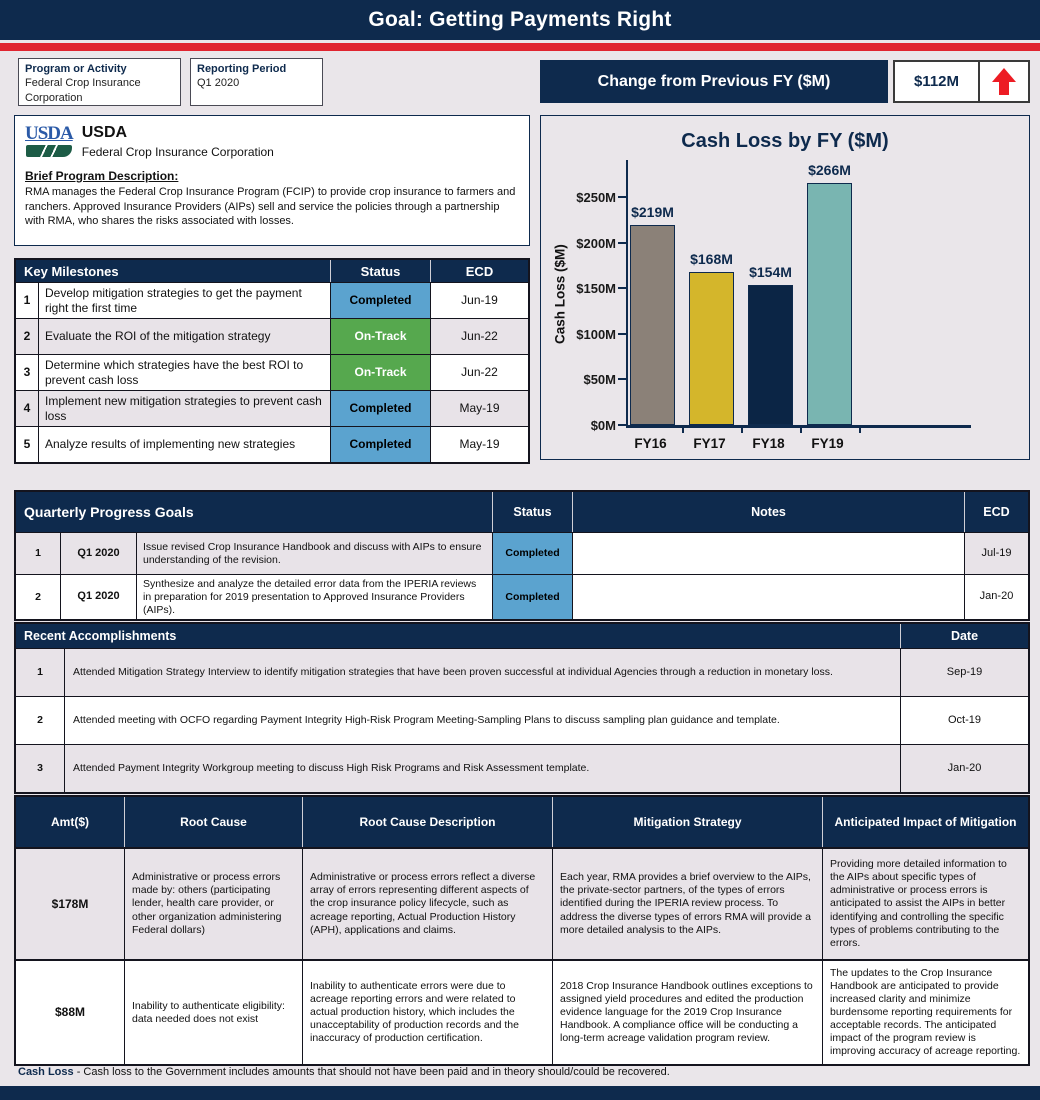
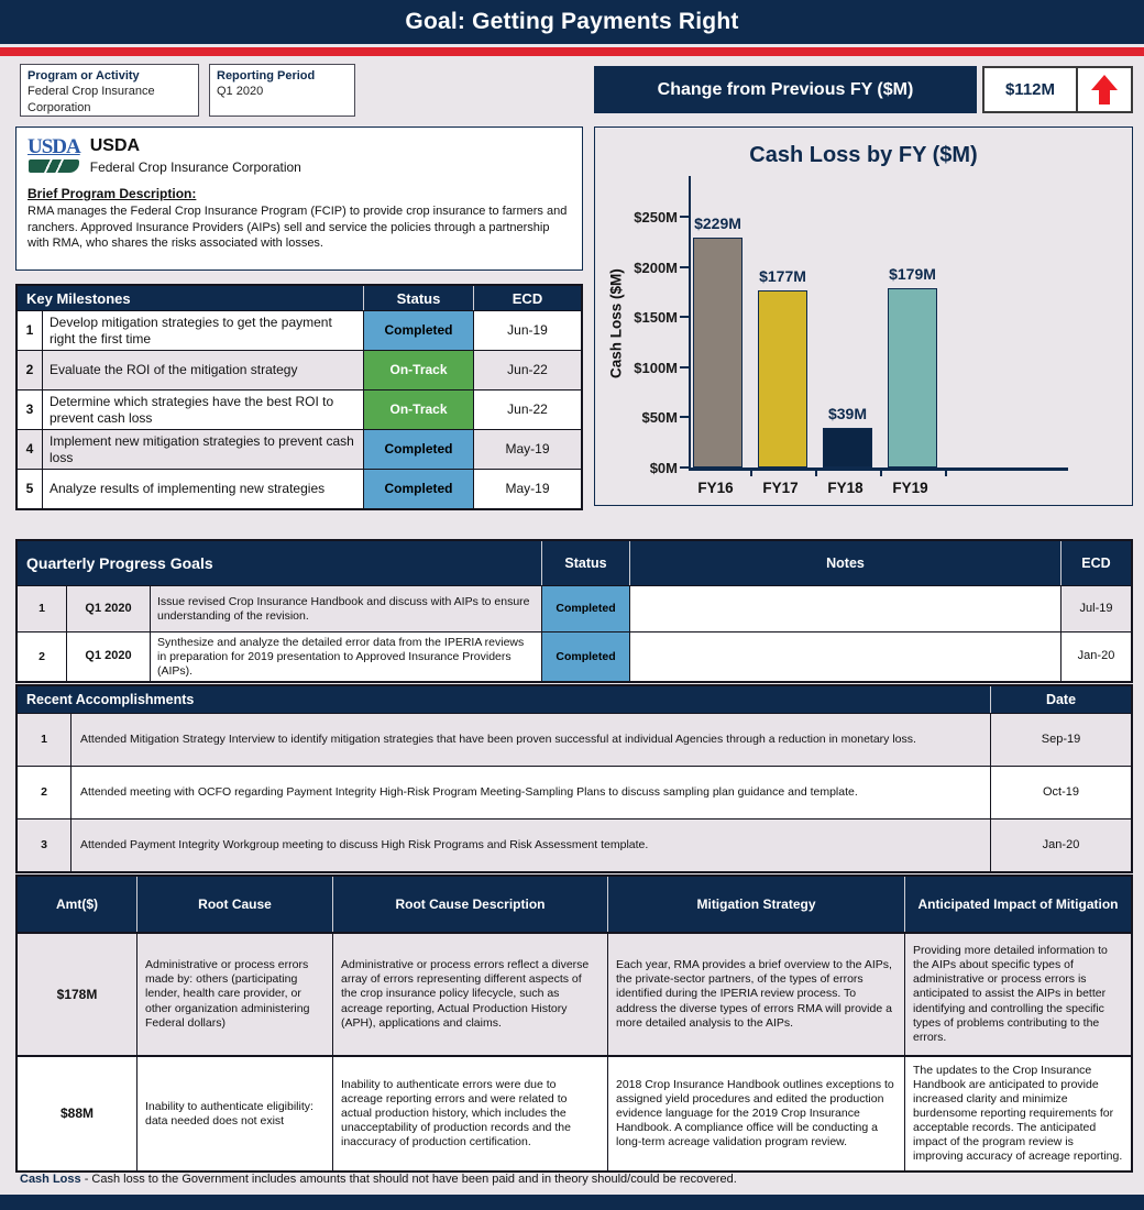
FY16: $219M -> $229M
FY17: $168M -> $177M
FY18: $154M -> $39M
FY19: $266M -> $179M
